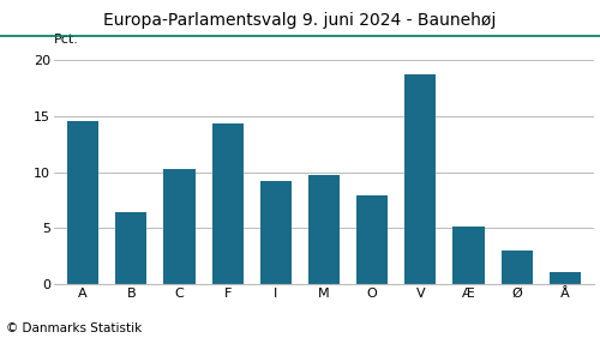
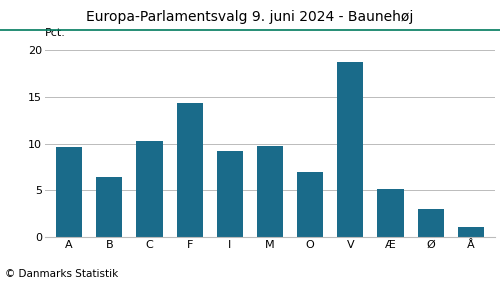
A: 14.6 -> 9.6
O: 7.9 -> 7.0
